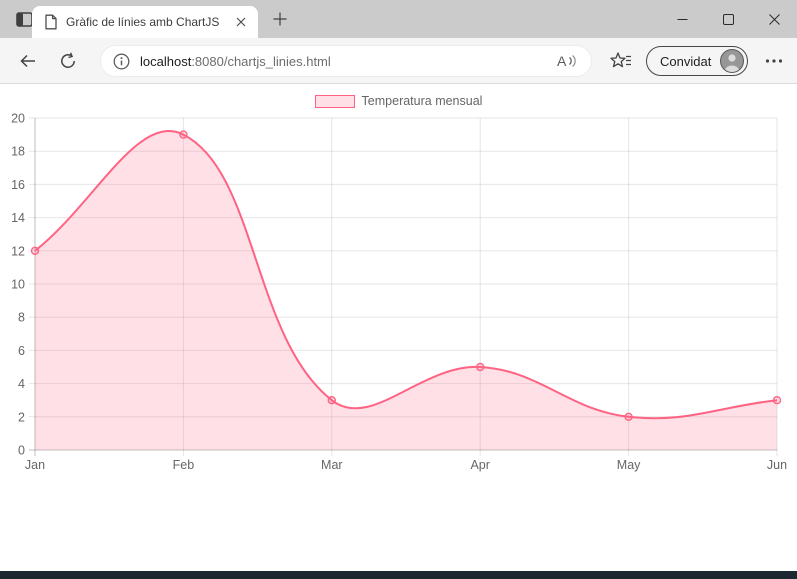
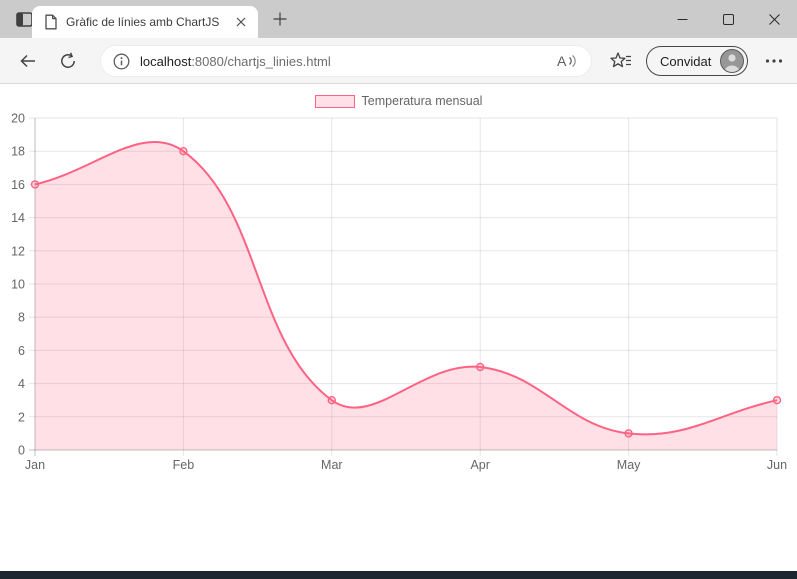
Jan: 12 -> 16
Feb: 19 -> 18
May: 2 -> 1
